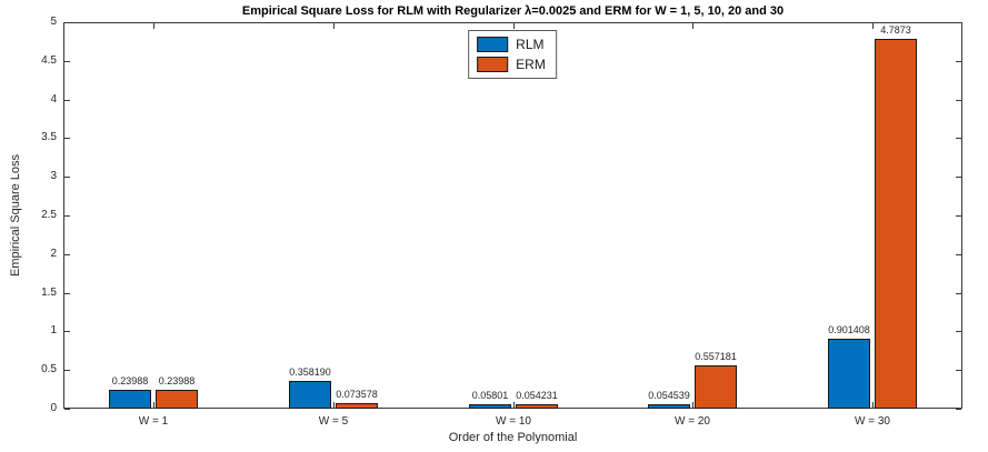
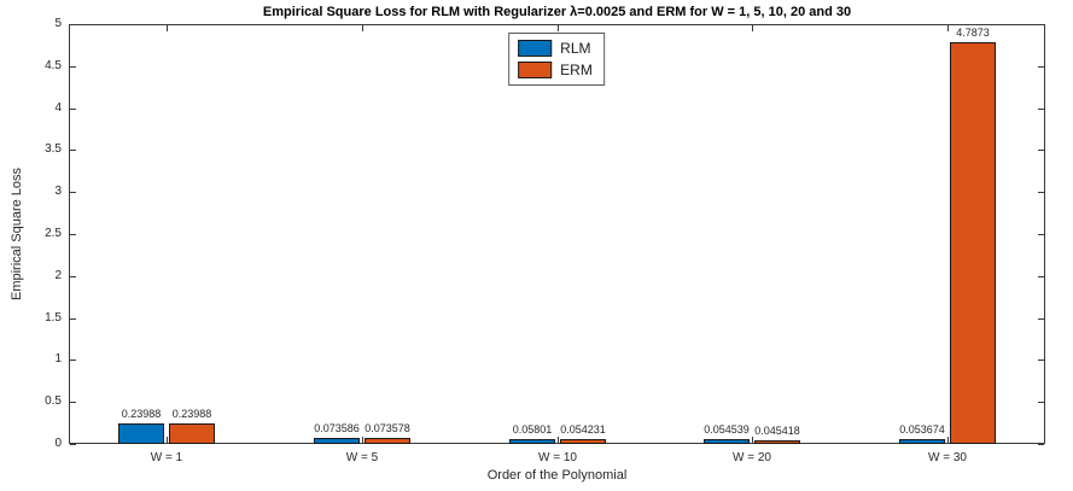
RLM/W = 5: 0.358190 -> 0.073586
ERM/W = 20: 0.557181 -> 0.045418
RLM/W = 30: 0.901408 -> 0.053674
